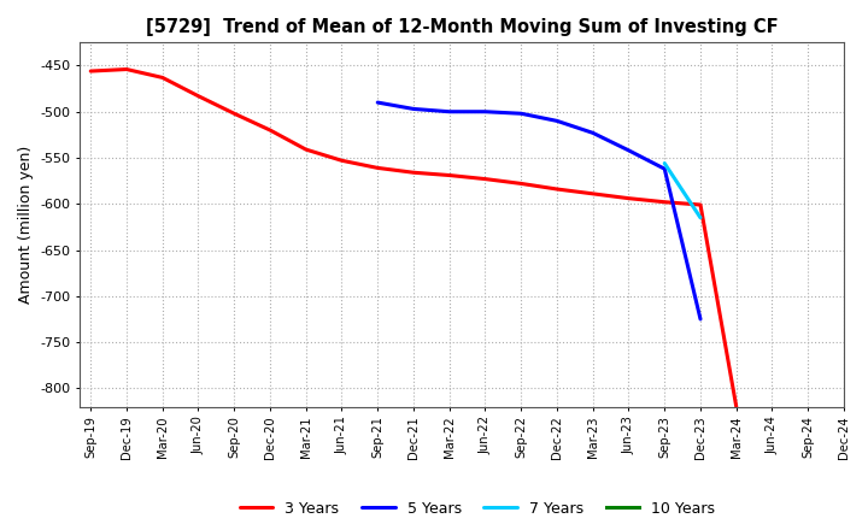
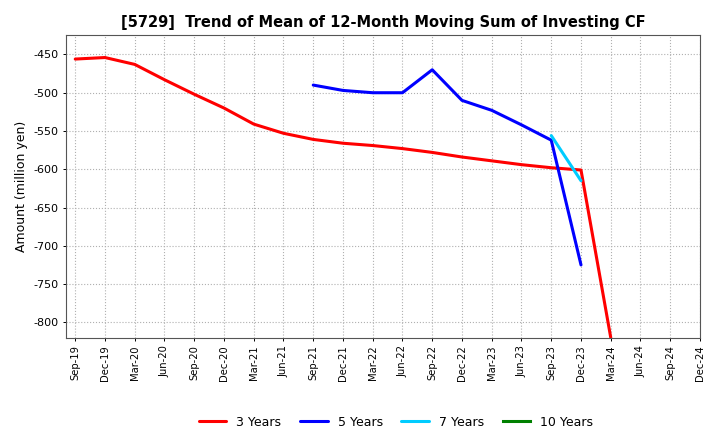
5 Years/Sep-22: -502 -> -470
